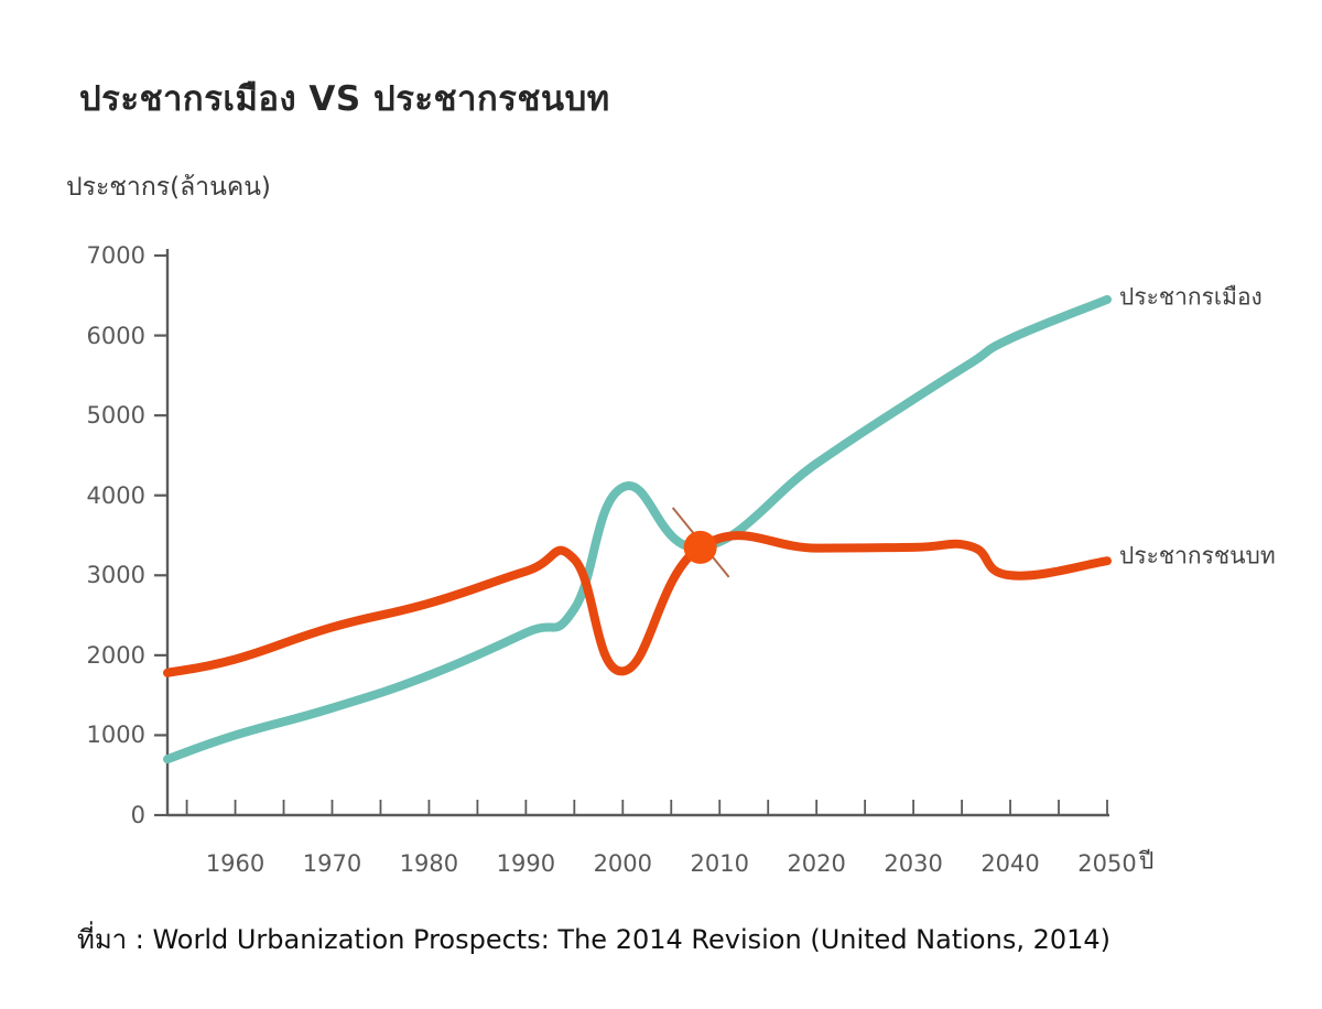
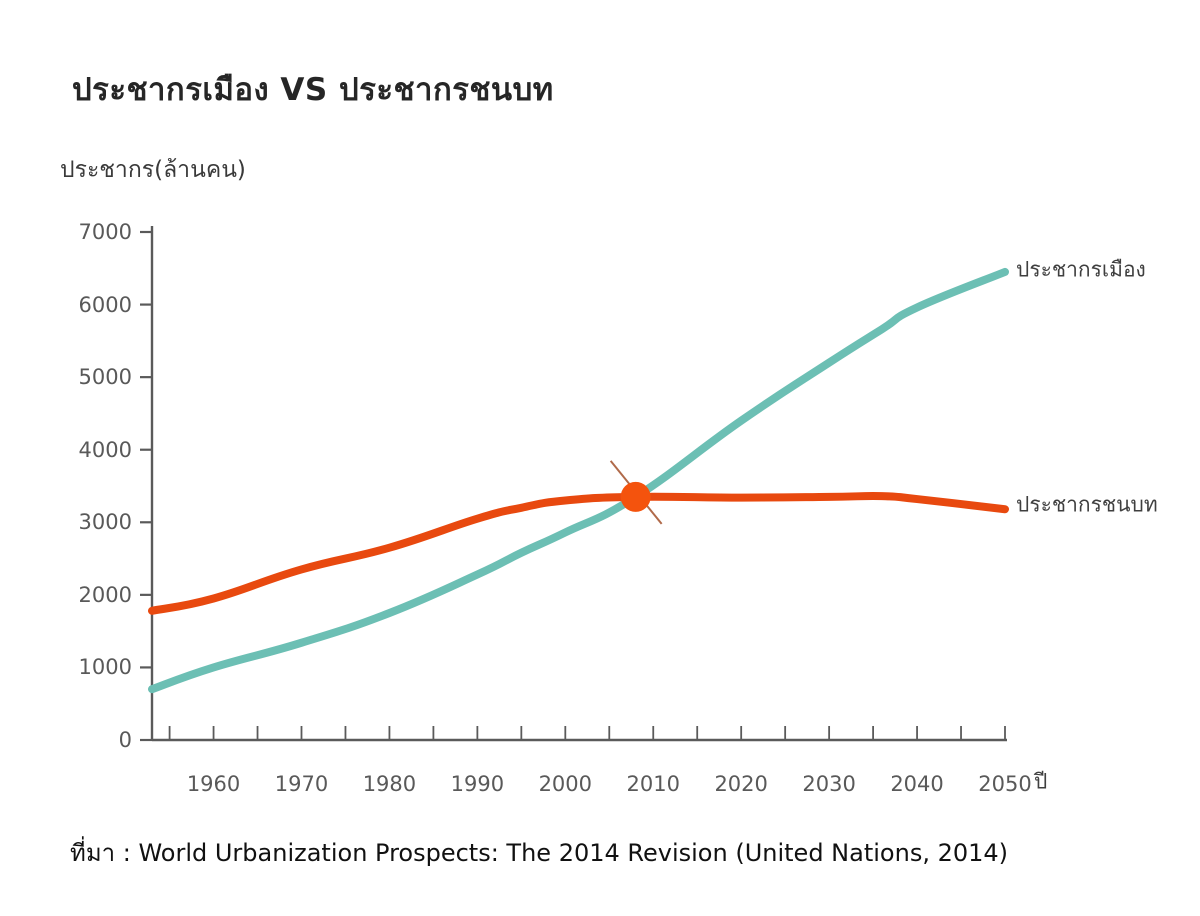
ประชากรเมือง/2000: 4100 -> 2900
ประชากรชนบท/2000: 1800 -> 3300
ประชากรชนบท/2040: 3000 -> 3300
